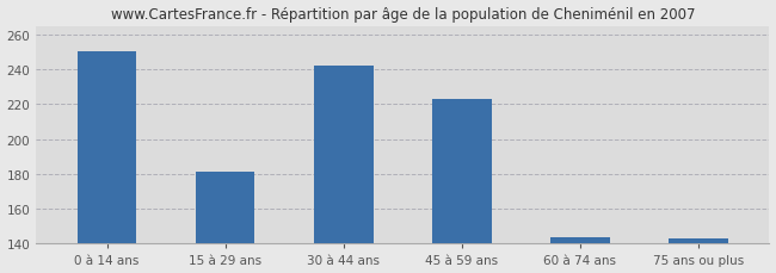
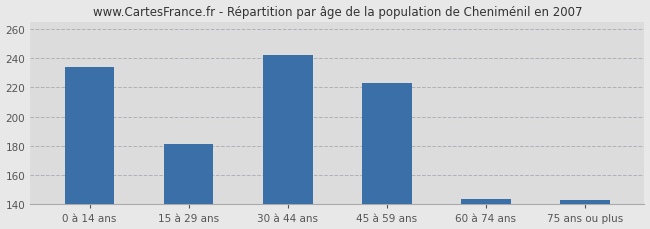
0 à 14 ans: 250 -> 234
